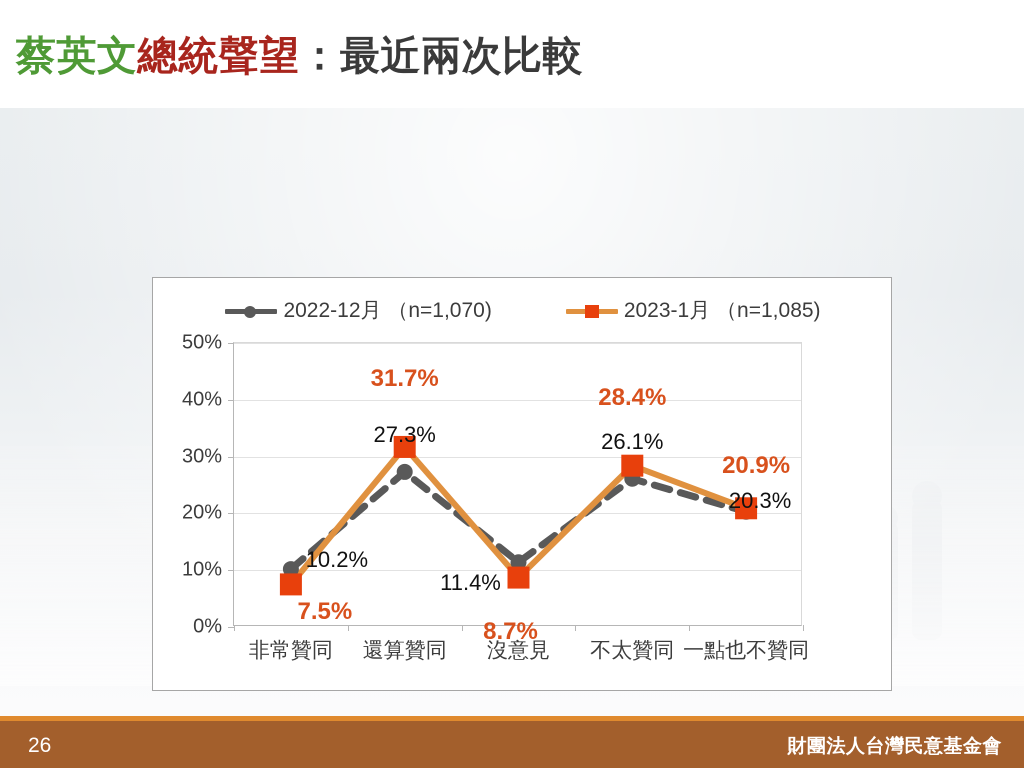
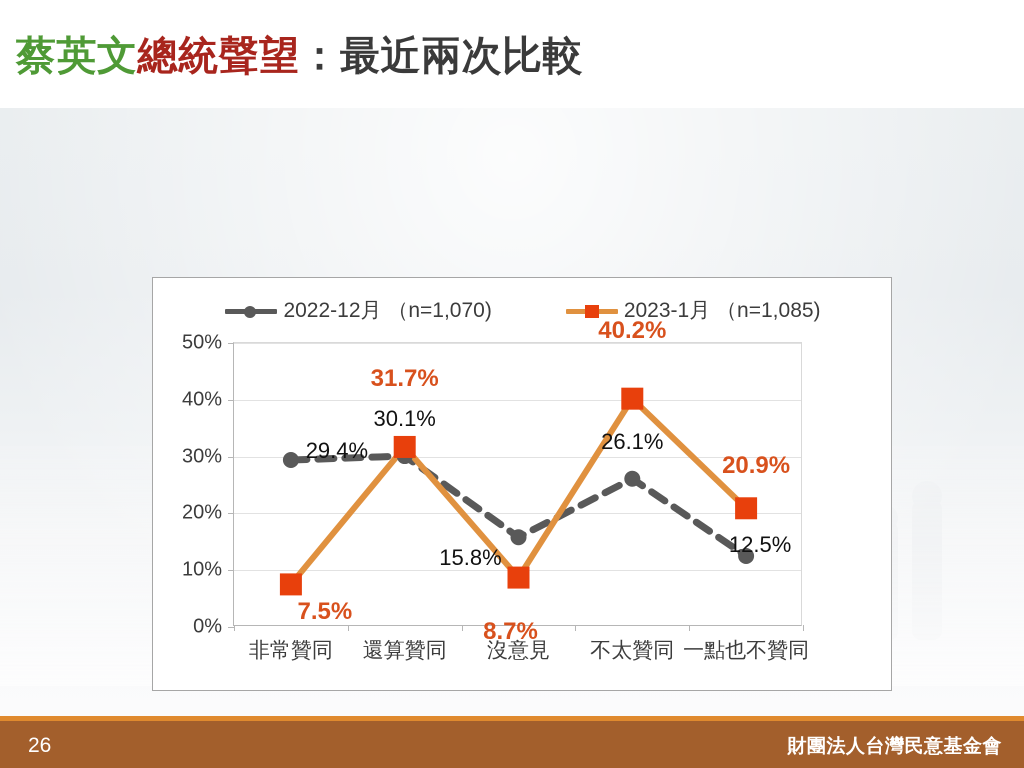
2022-12月 （n=1,070)/非常贊同: 10.2% -> 29.4%
2022-12月 （n=1,070)/還算贊同: 27.3% -> 30.1%
2022-12月 （n=1,070)/沒意見: 11.4% -> 15.8%
2023-1月 （n=1,085)/不太贊同: 28.4% -> 40.2%
2022-12月 （n=1,070)/一點也不贊同: 20.3% -> 12.5%
